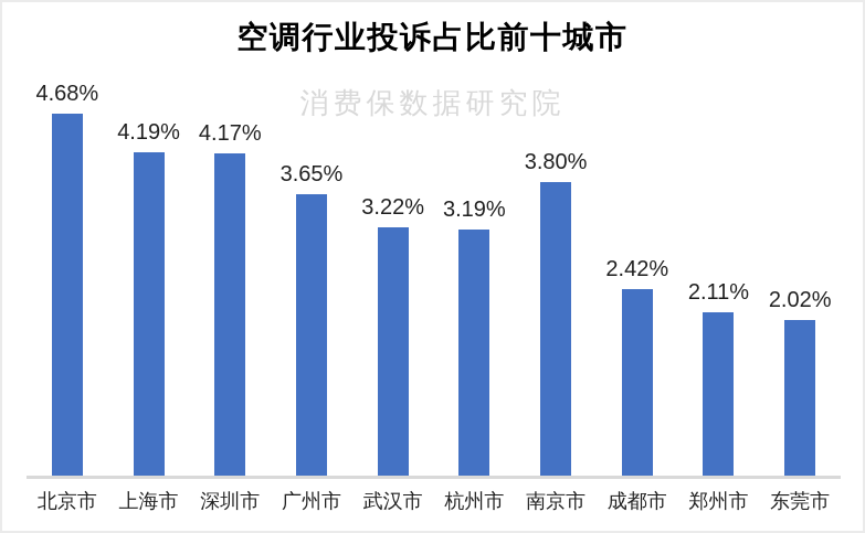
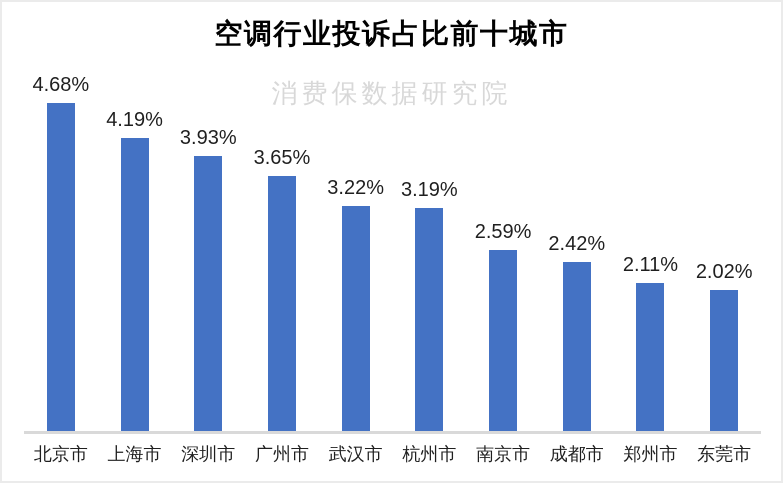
深圳市: 4.17% -> 3.93%
南京市: 3.80% -> 2.59%
